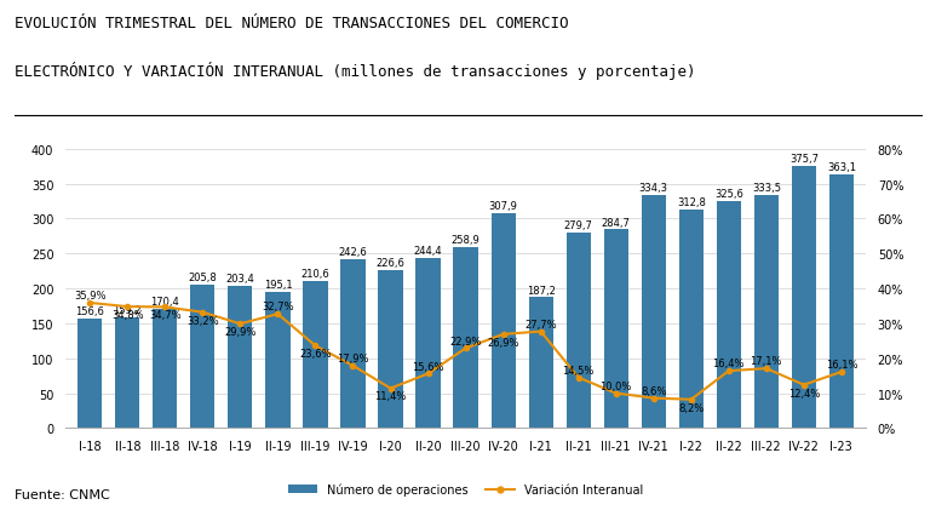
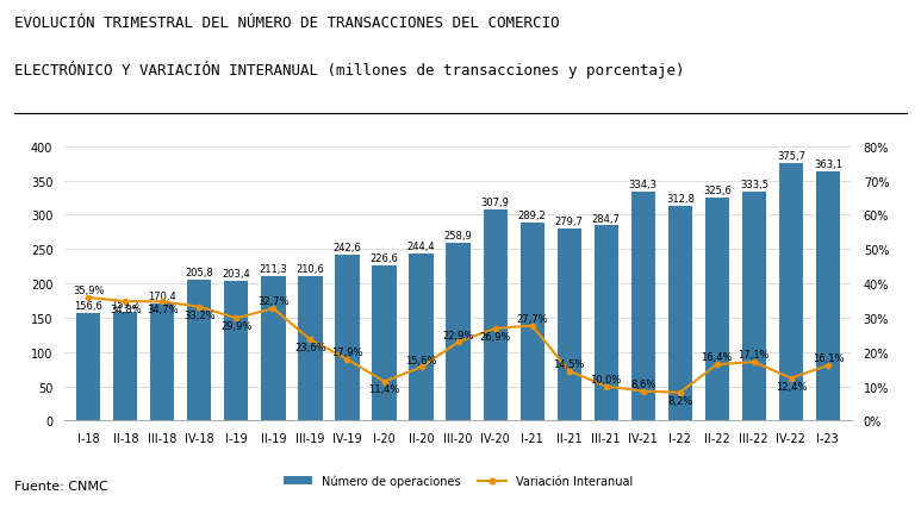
Número de operaciones/II-19: 195,1 -> 211,3
Número de operaciones/I-21: 187,2 -> 289,2
